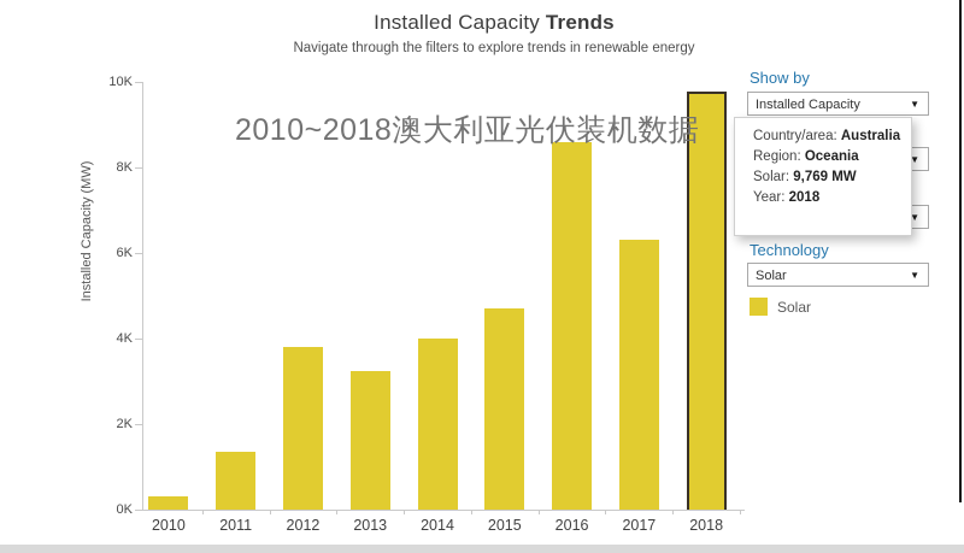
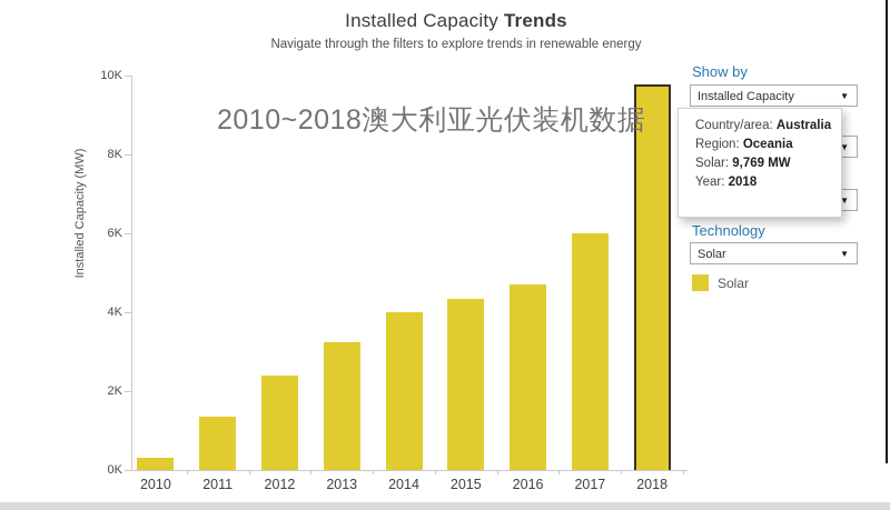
2012: 3.8K -> 2.4K
2015: 4.7K -> 4.4K
2016: 8.6K -> 4.7K
2017: 6.3K -> 6.0K
